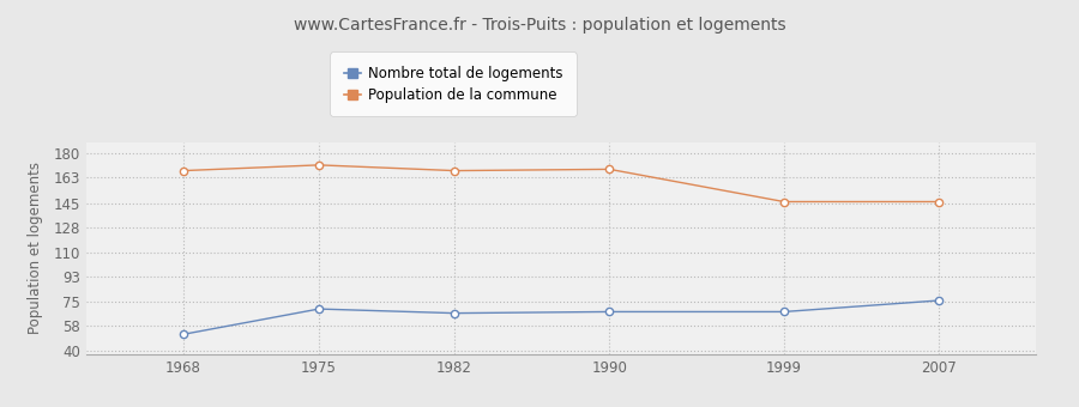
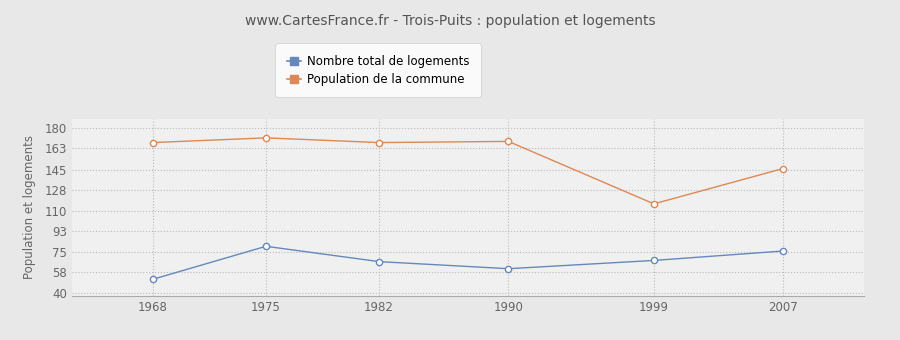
Nombre total de logements/1975: 70 -> 80
Nombre total de logements/1990: 68 -> 61
Population de la commune/1999: 146 -> 116
